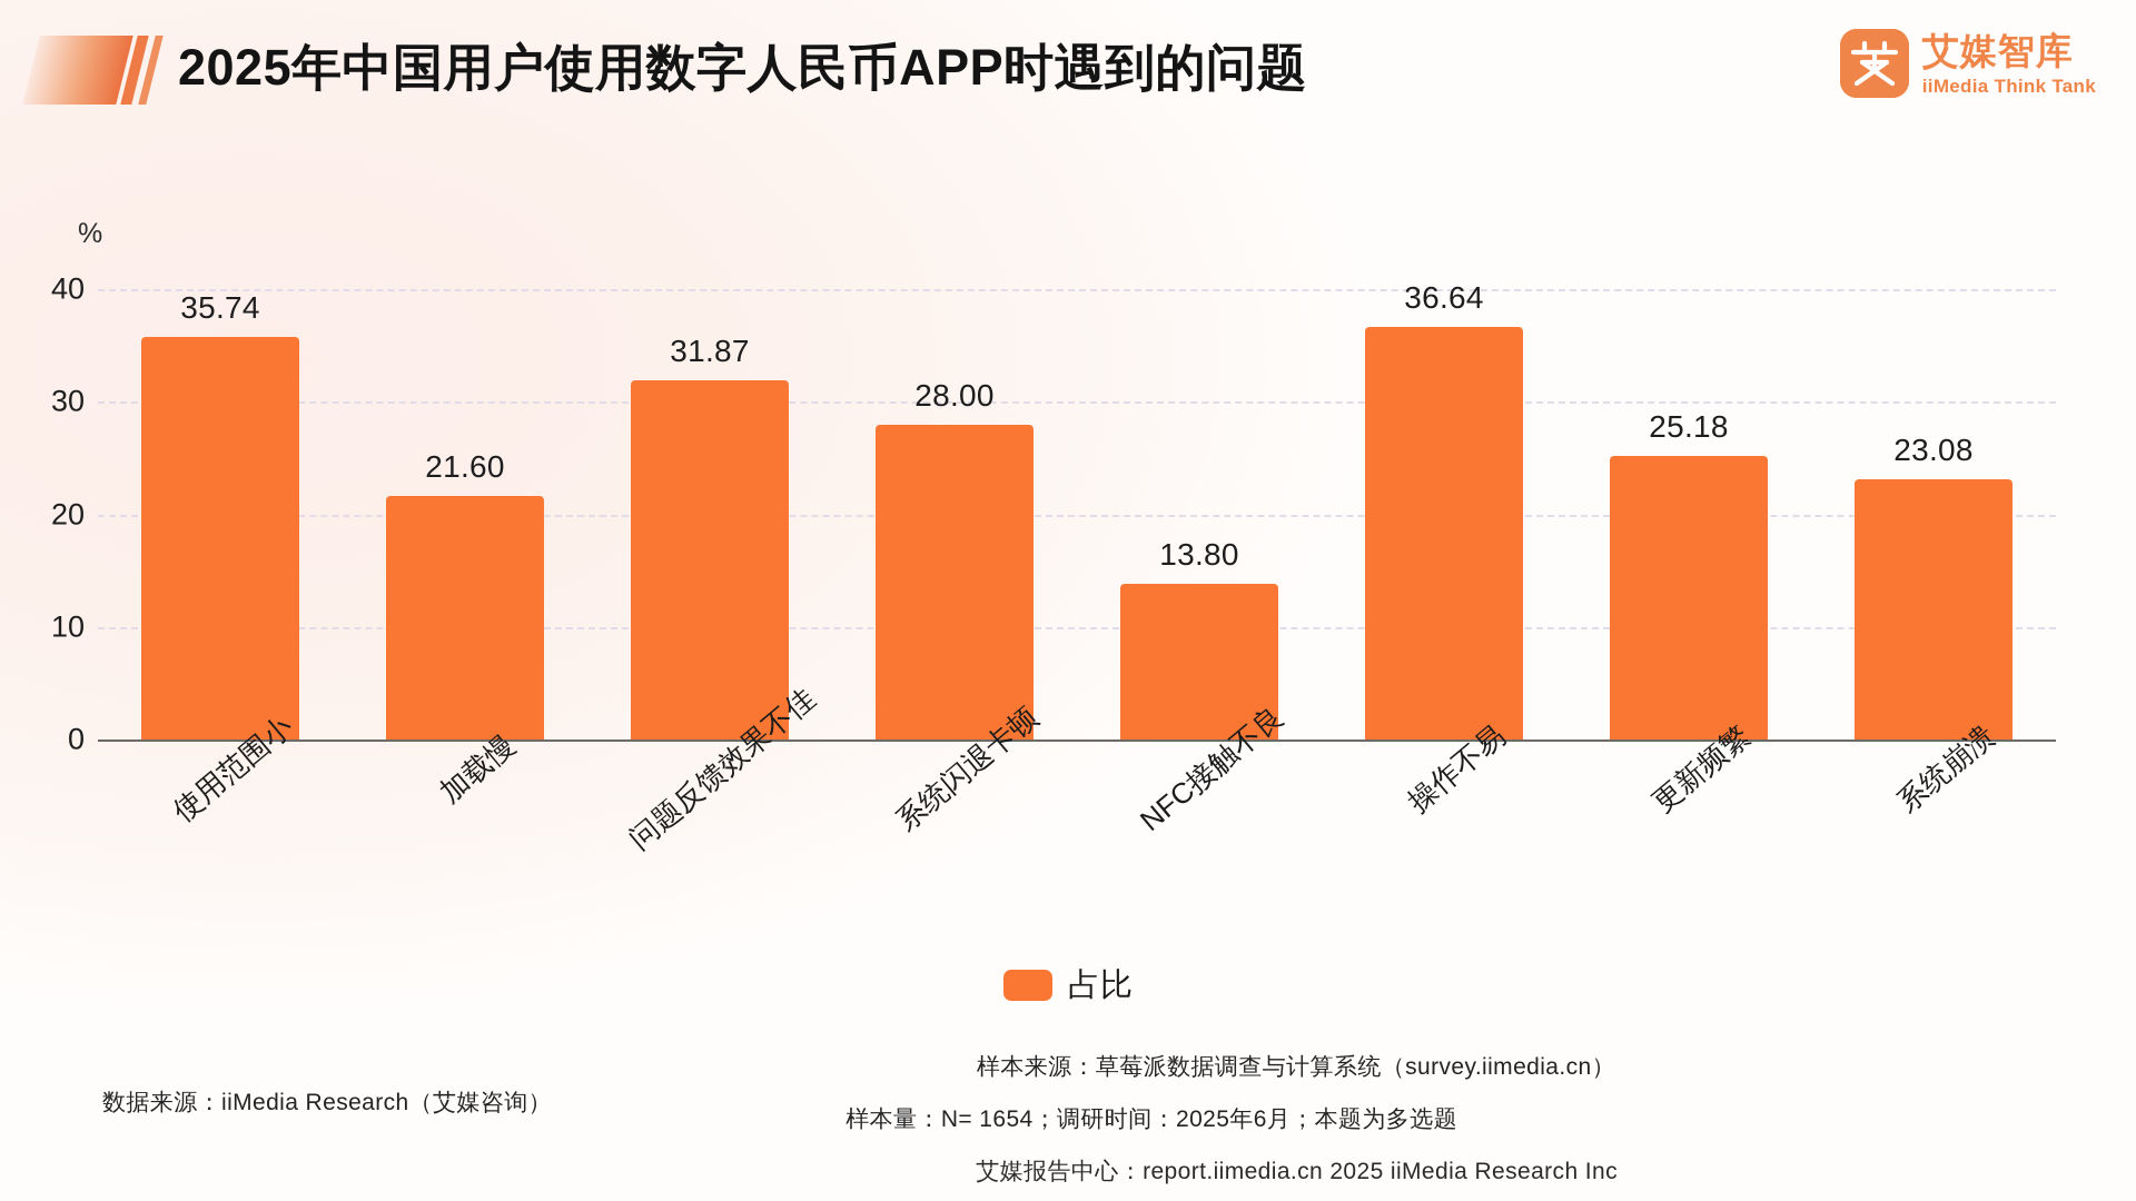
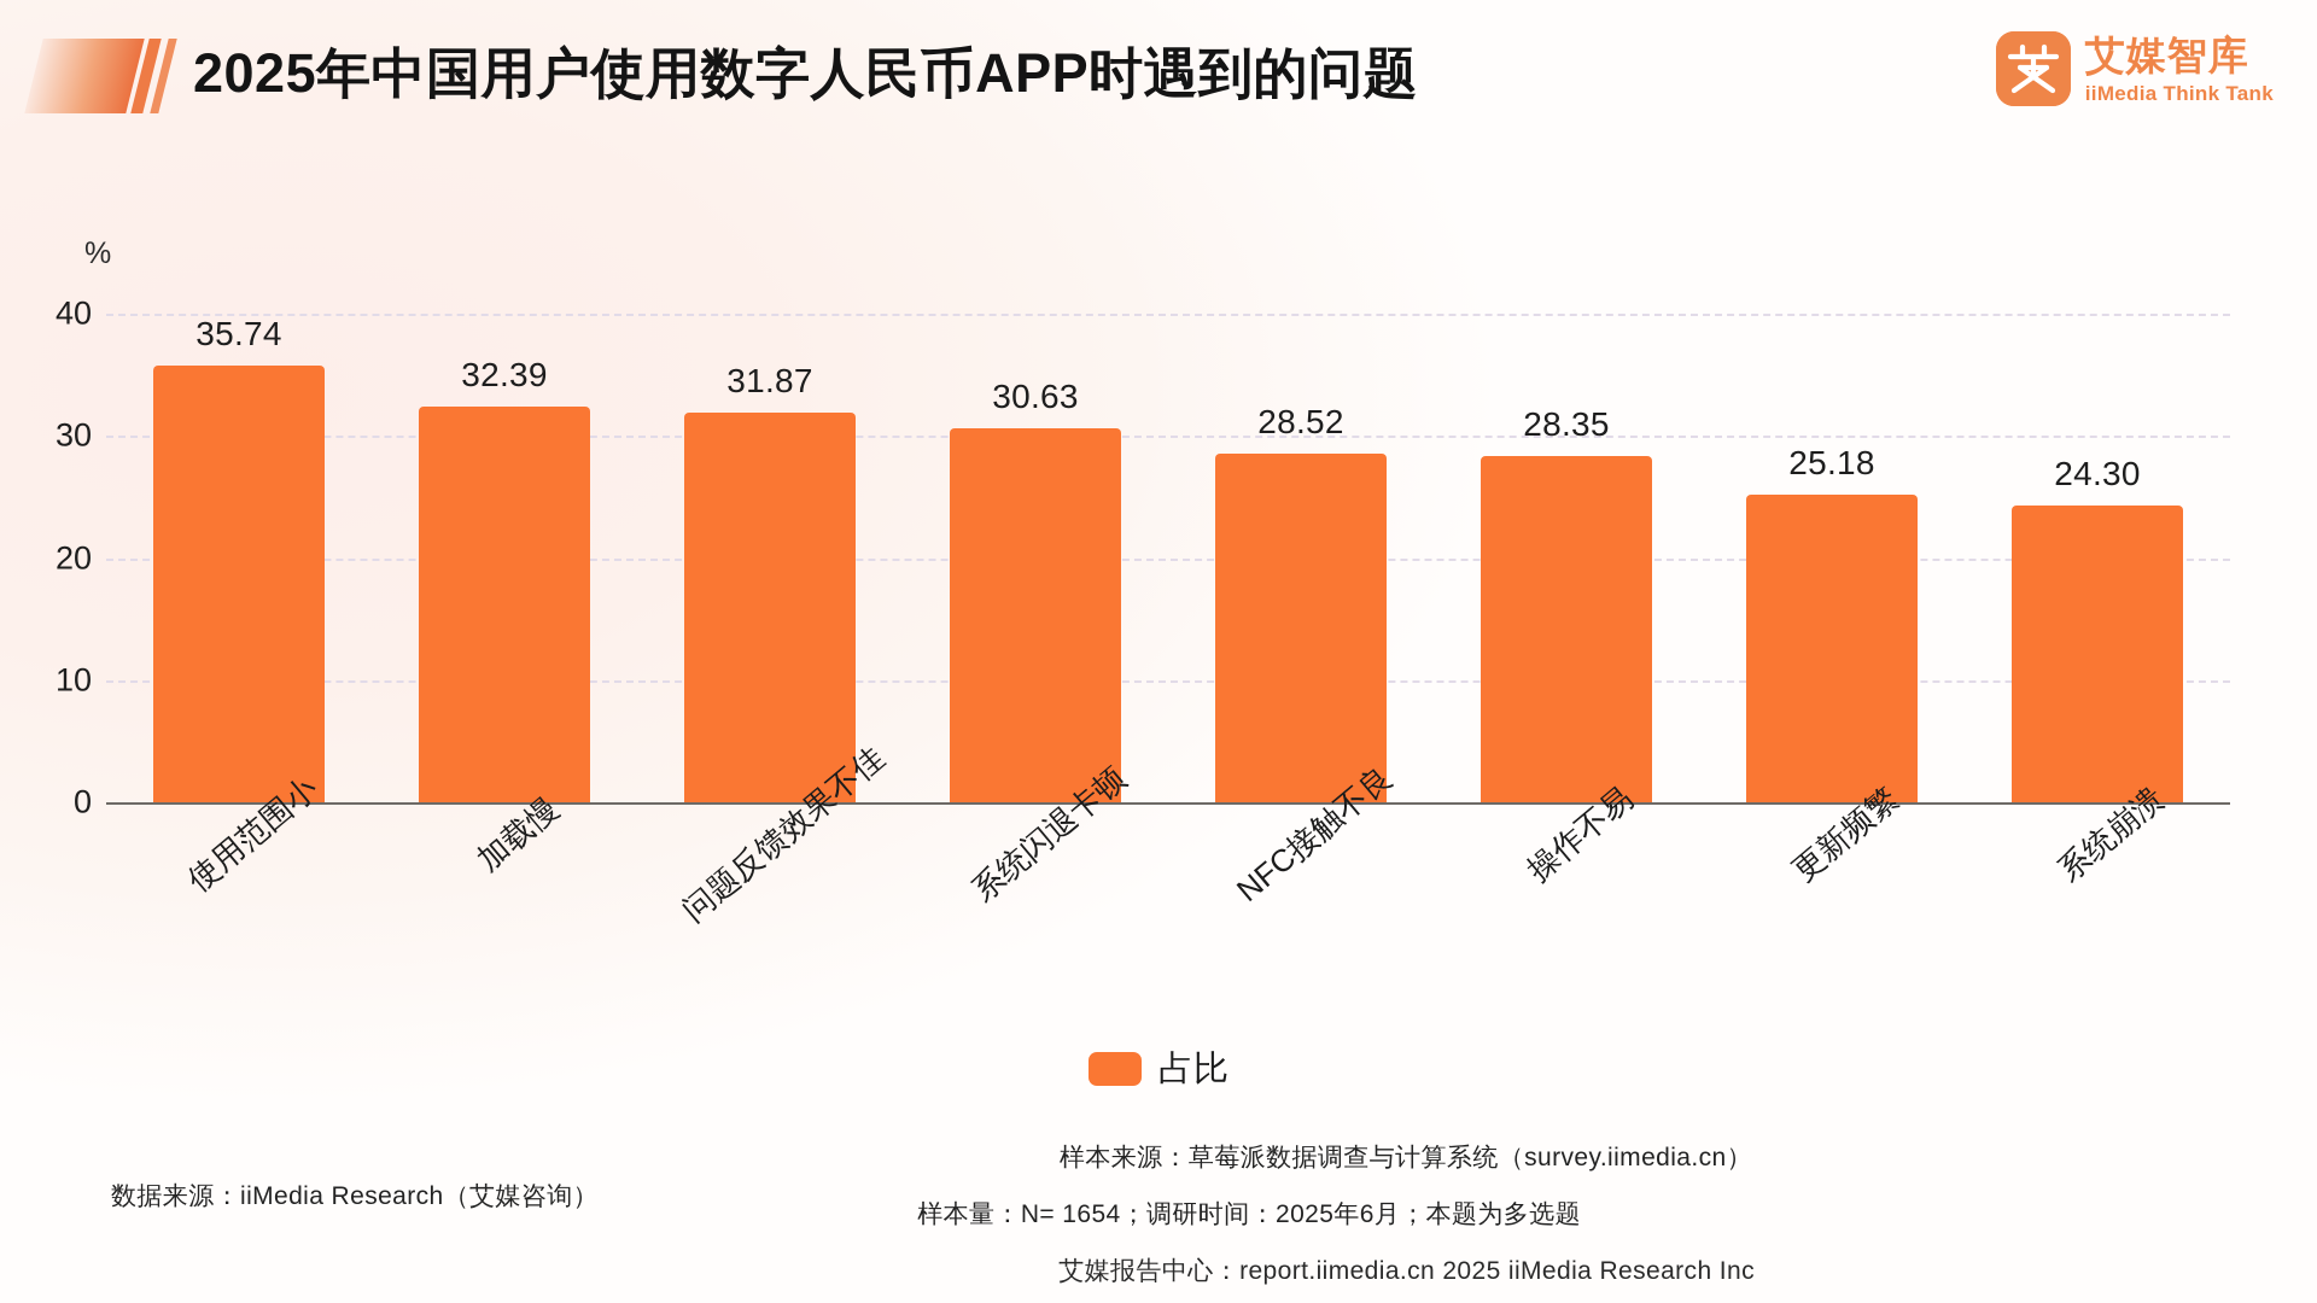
加载慢: 21.60 -> 32.39
系统闪退卡顿: 28.00 -> 30.63
NFC接触不良: 13.80 -> 28.52
操作不易: 36.64 -> 28.35
系统崩溃: 23.08 -> 24.30
